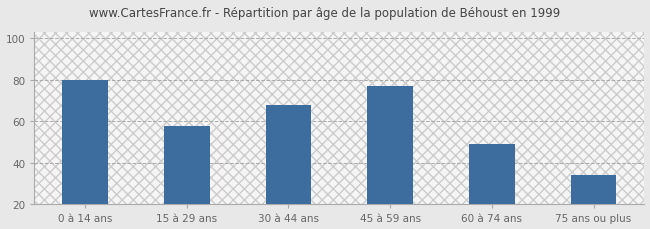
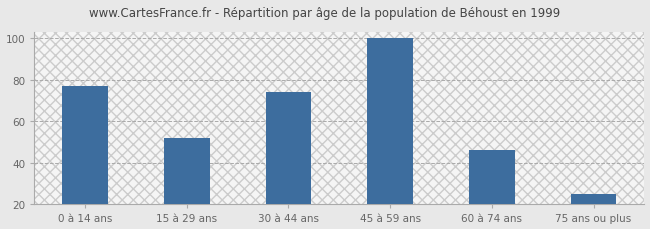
0 à 14 ans: 80 -> 77
15 à 29 ans: 58 -> 52
30 à 44 ans: 68 -> 74
45 à 59 ans: 77 -> 100
60 à 74 ans: 49 -> 46
75 ans ou plus: 34 -> 25
